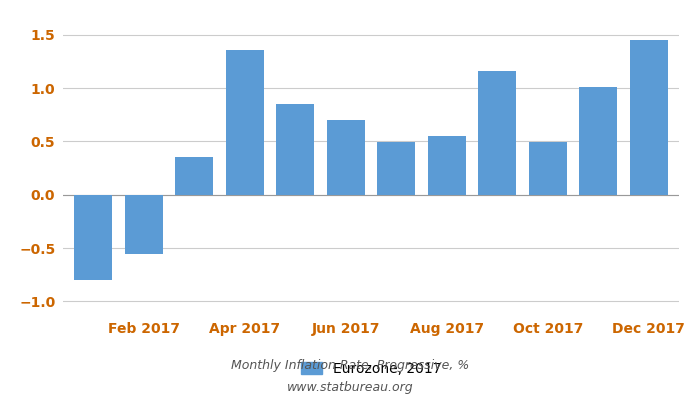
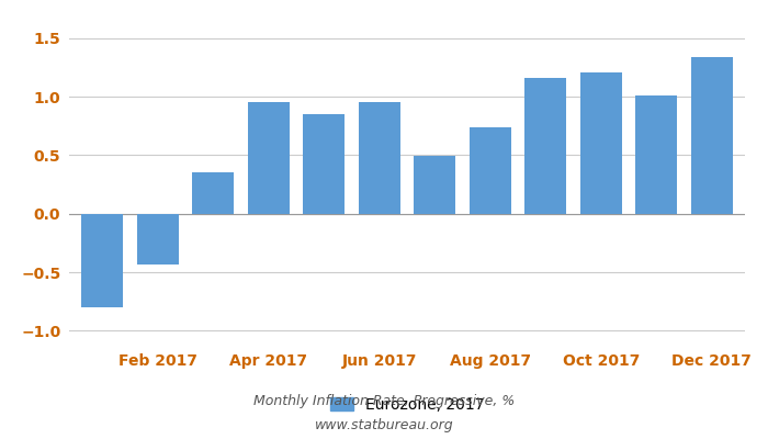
Feb 2017: -0.56 -> -0.43
Apr 2017: 1.36 -> 0.95
Jun 2017: 0.70 -> 0.95
Aug 2017: 0.55 -> 0.74
Oct 2017: 0.49 -> 1.21
Dec 2017: 1.45 -> 1.34
